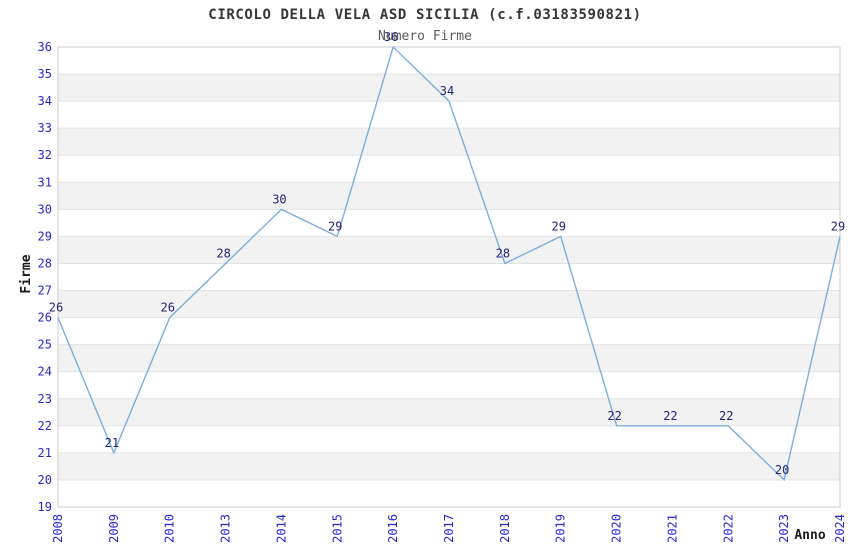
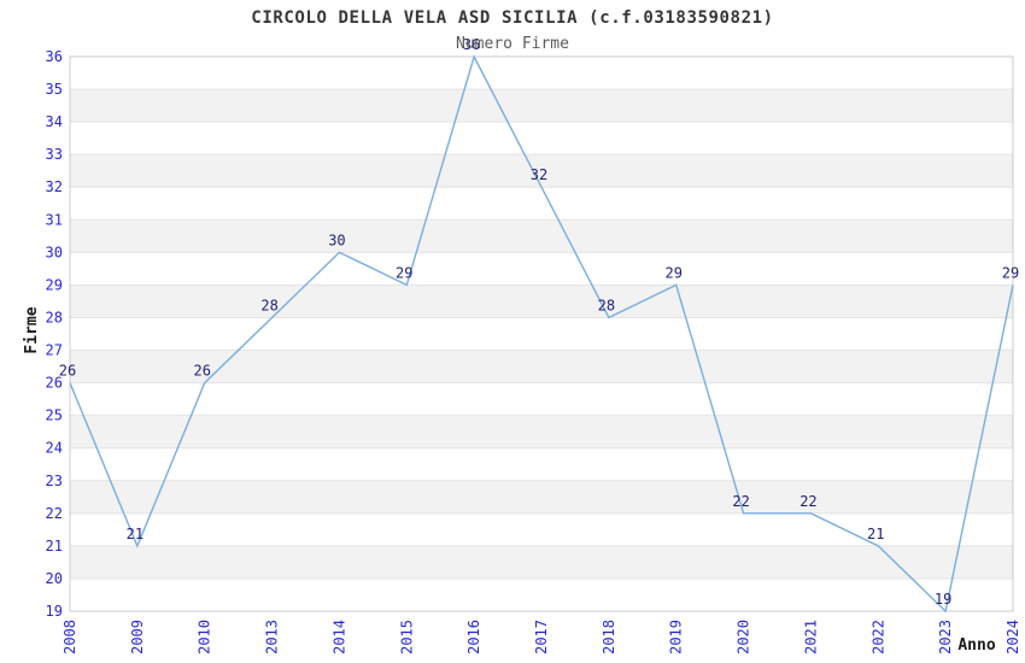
2017: 34 -> 32
2022: 22 -> 21
2023: 20 -> 19
